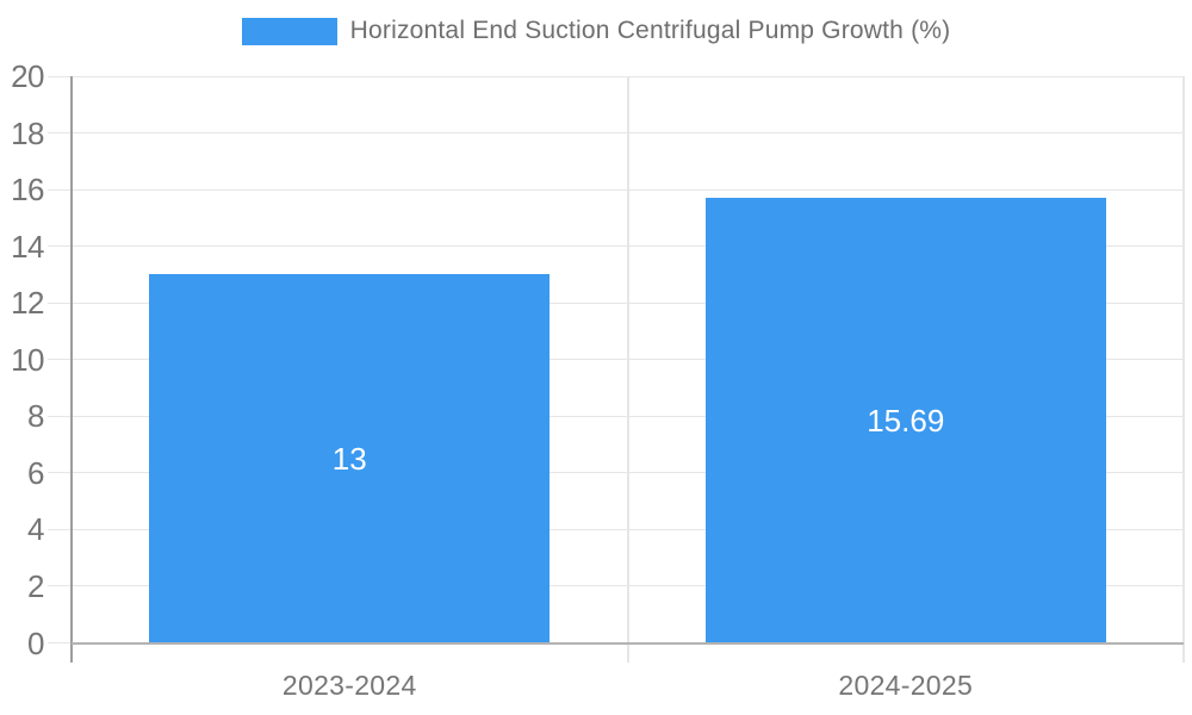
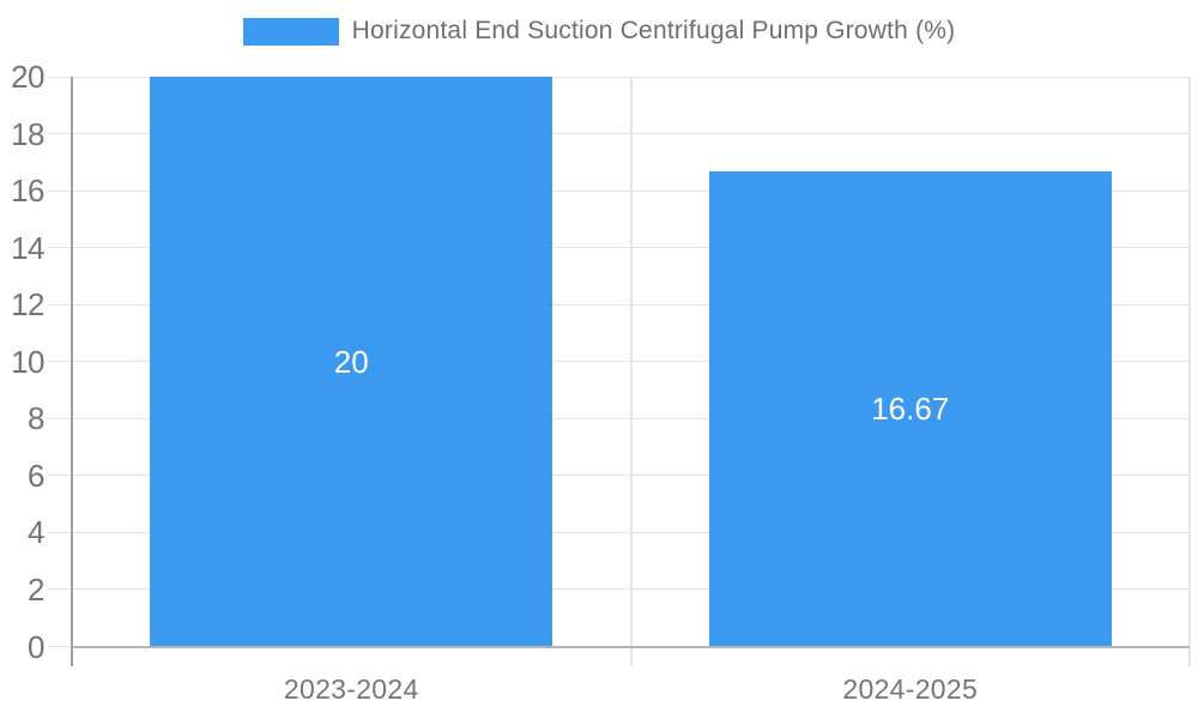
2023-2024: 13 -> 20
2024-2025: 15.69 -> 16.67
